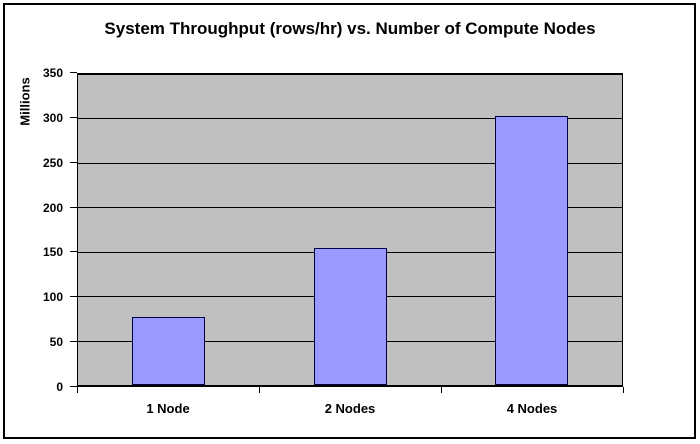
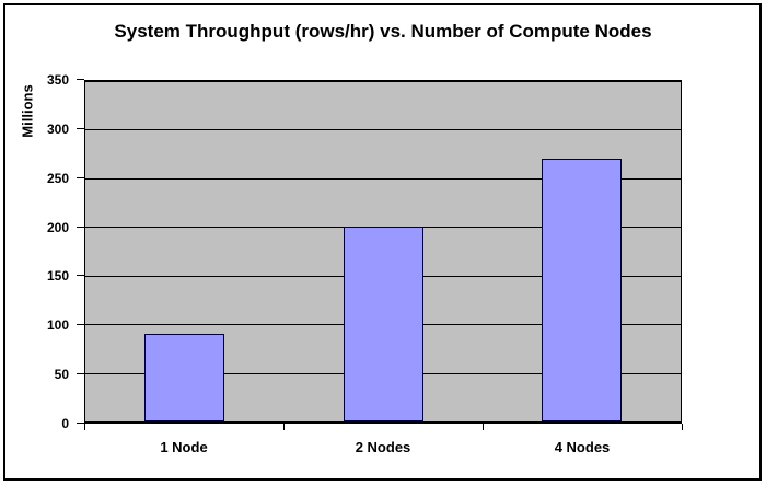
1 Node: 80 -> 90
2 Nodes: 150 -> 200
4 Nodes: 300 -> 270
